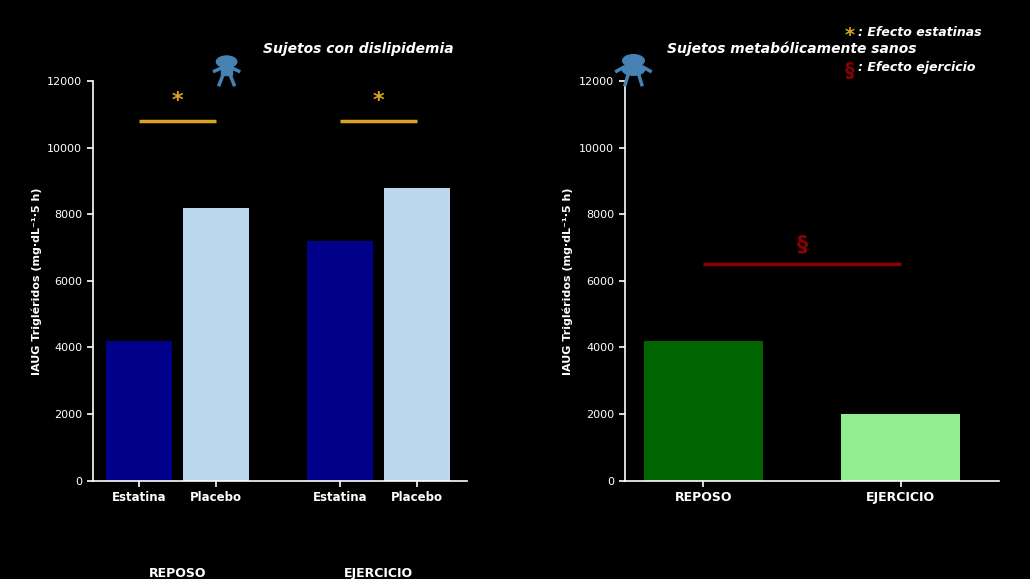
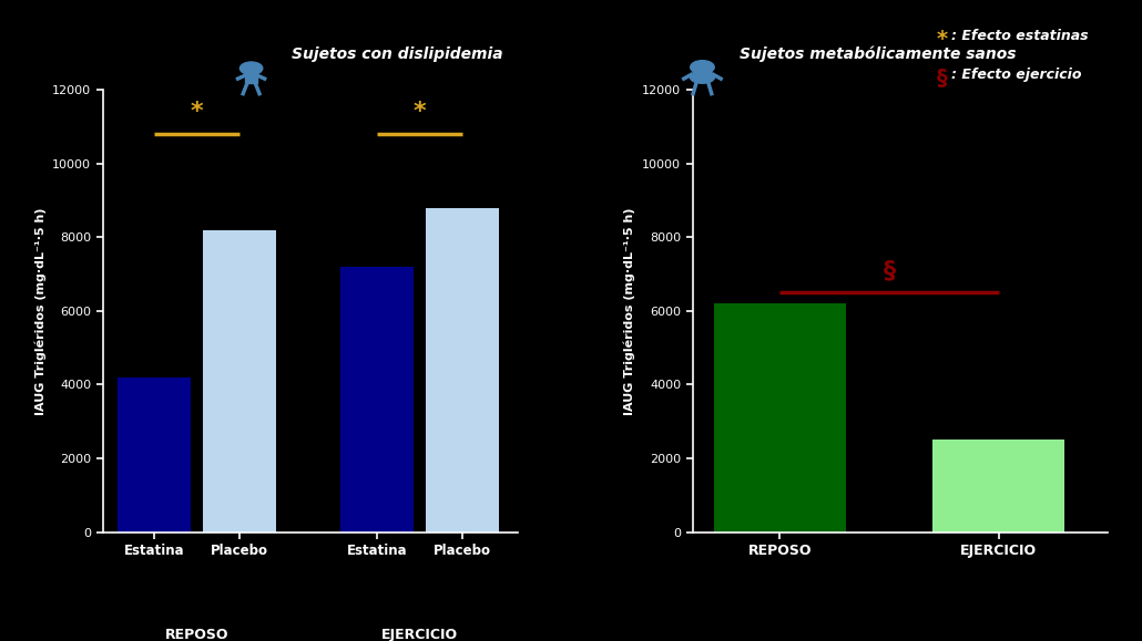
REPOSO: 4200 -> 6200
EJERCICIO: 2000 -> 2500
